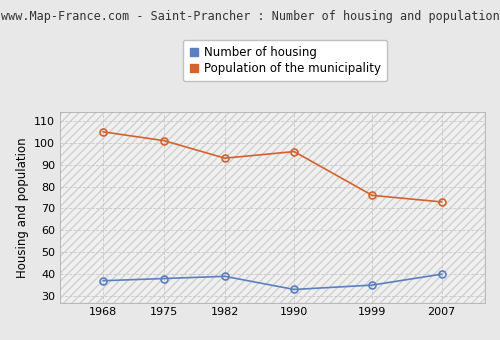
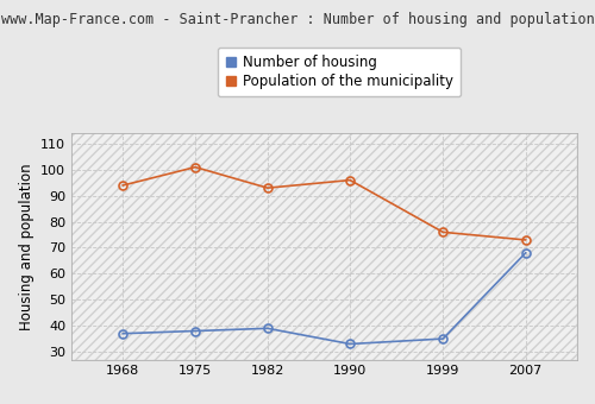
Population of the municipality/1968: 105 -> 94
Number of housing/2007: 40 -> 68
